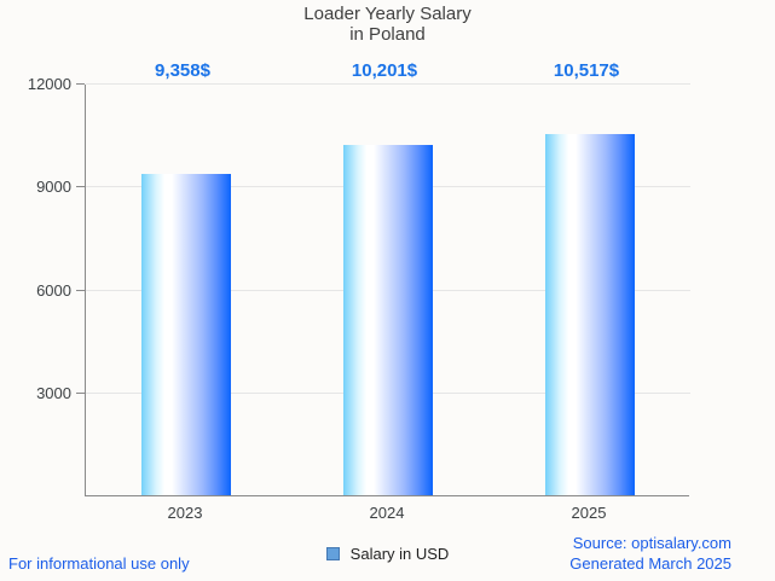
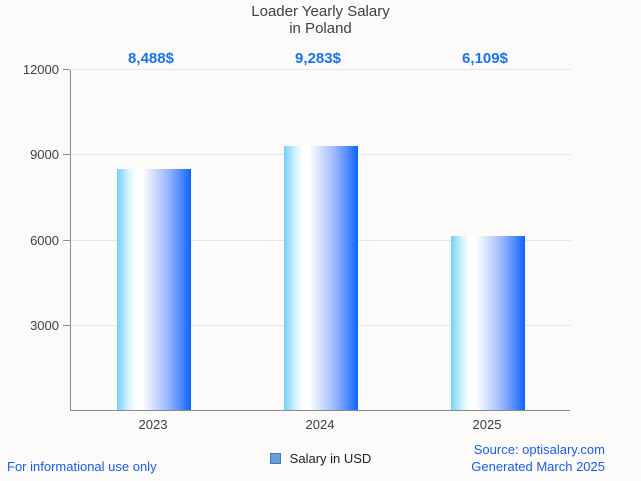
2023: 9,358 -> 8,488
2024: 10,201 -> 9,283
2025: 10,517 -> 6,109
